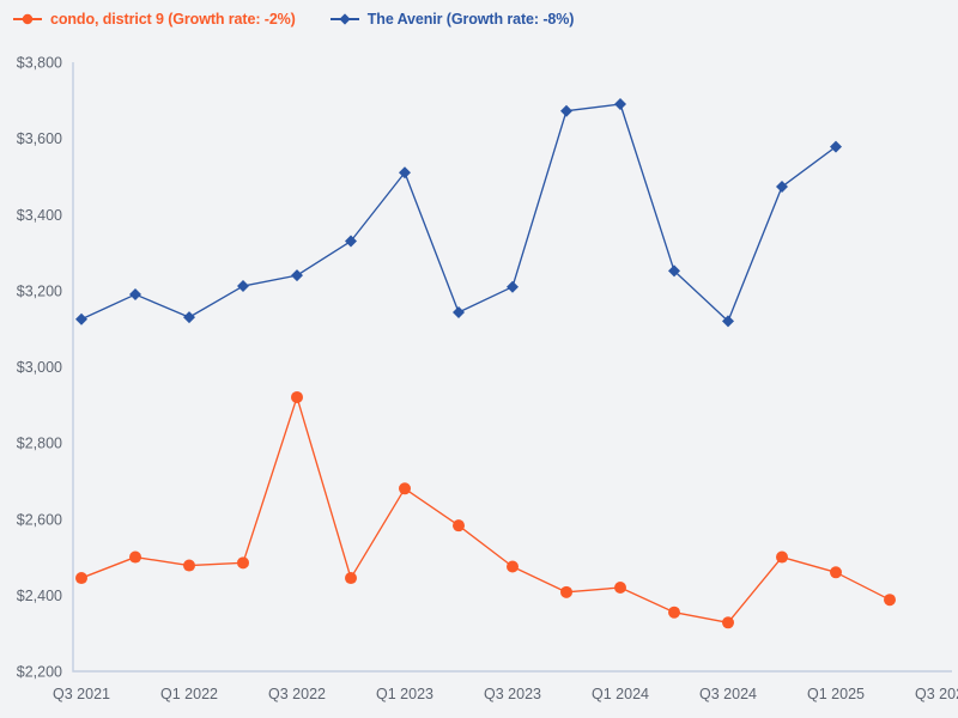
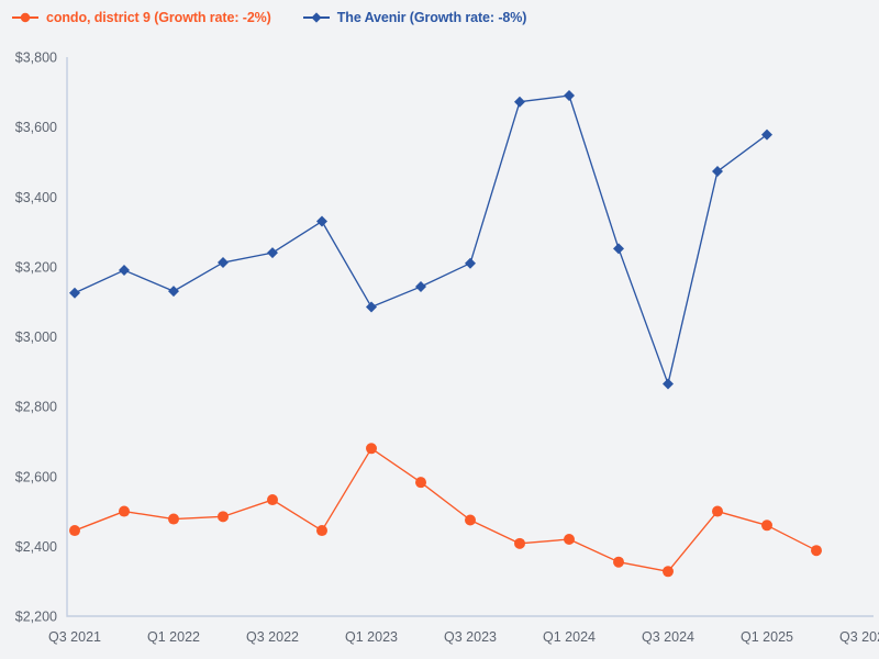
condo, district 9 (Growth rate: -2%)/Q3 2022: $2920 -> $2530
The Avenir (Growth rate: -8%)/Q1 2023: $3510 -> $3080
The Avenir (Growth rate: -8%)/Q3 2024: $3120 -> $2860
